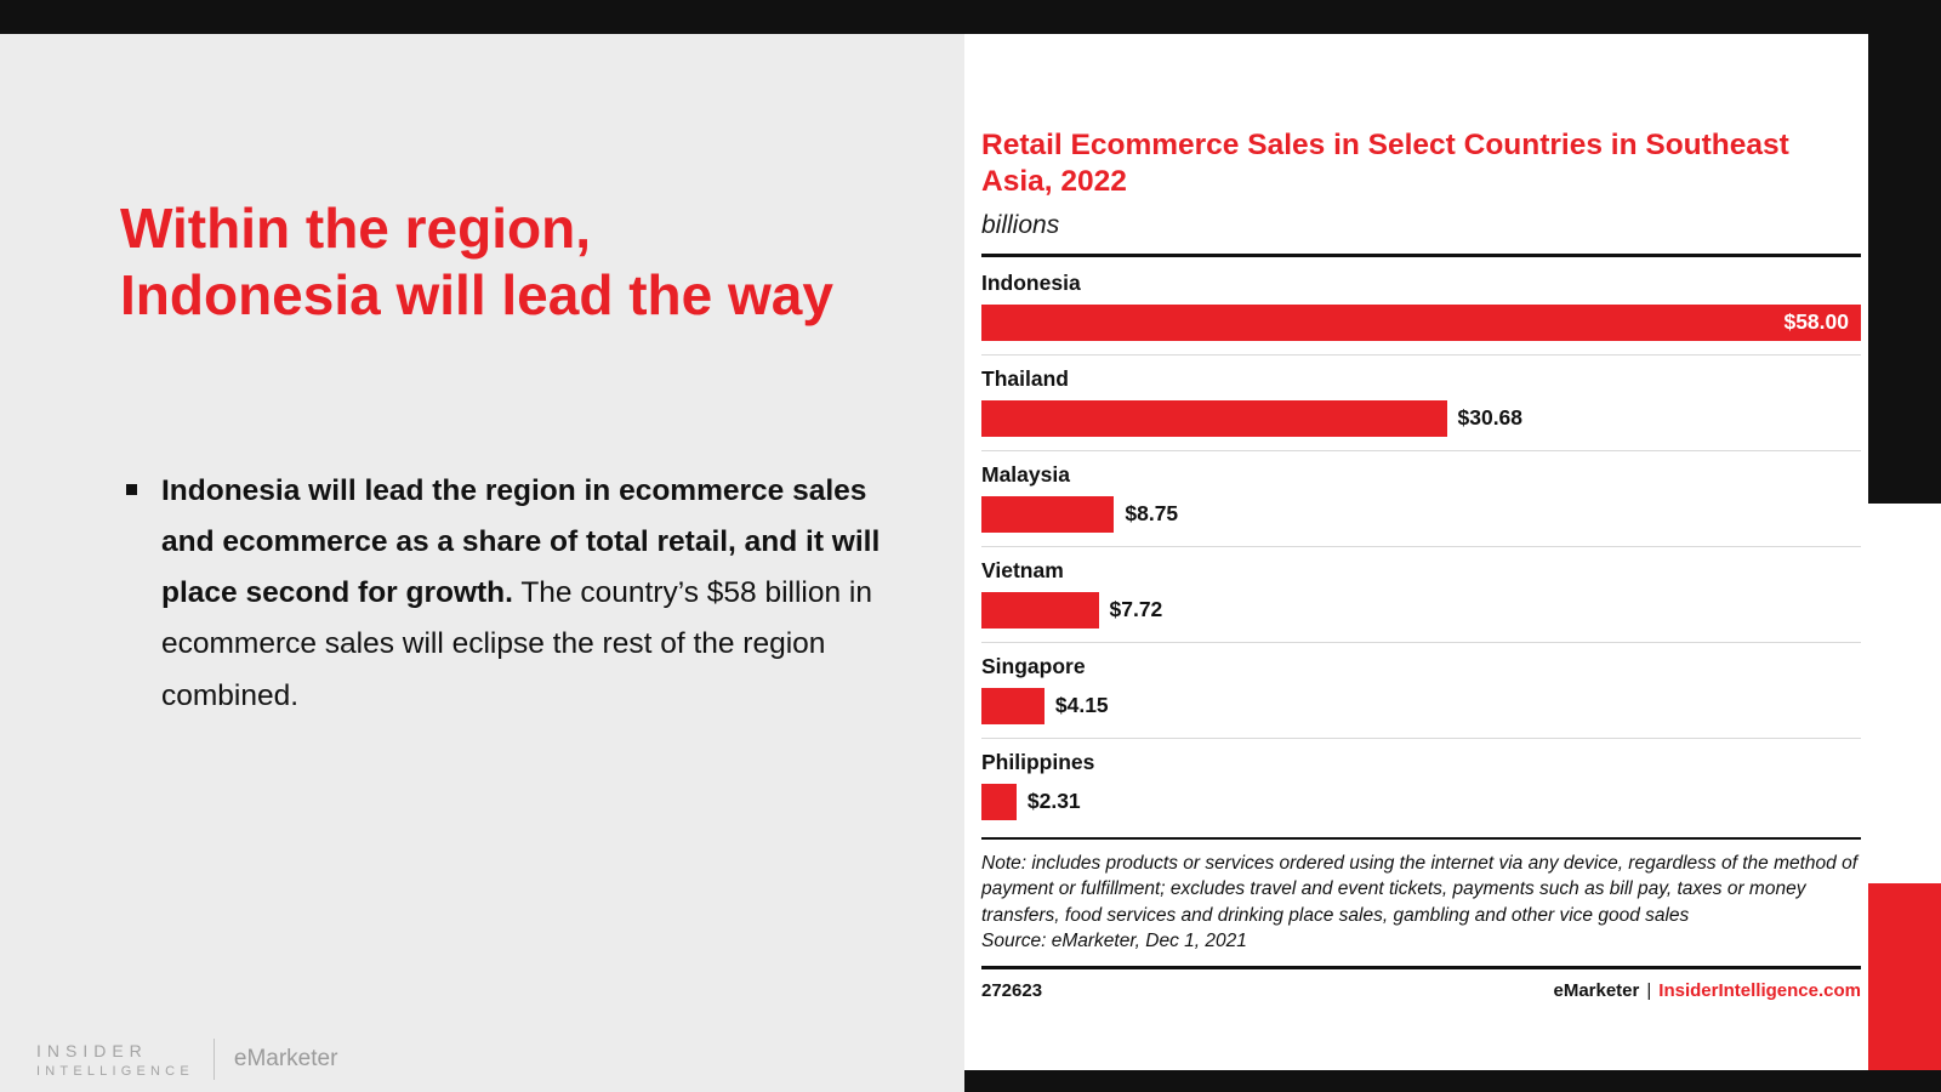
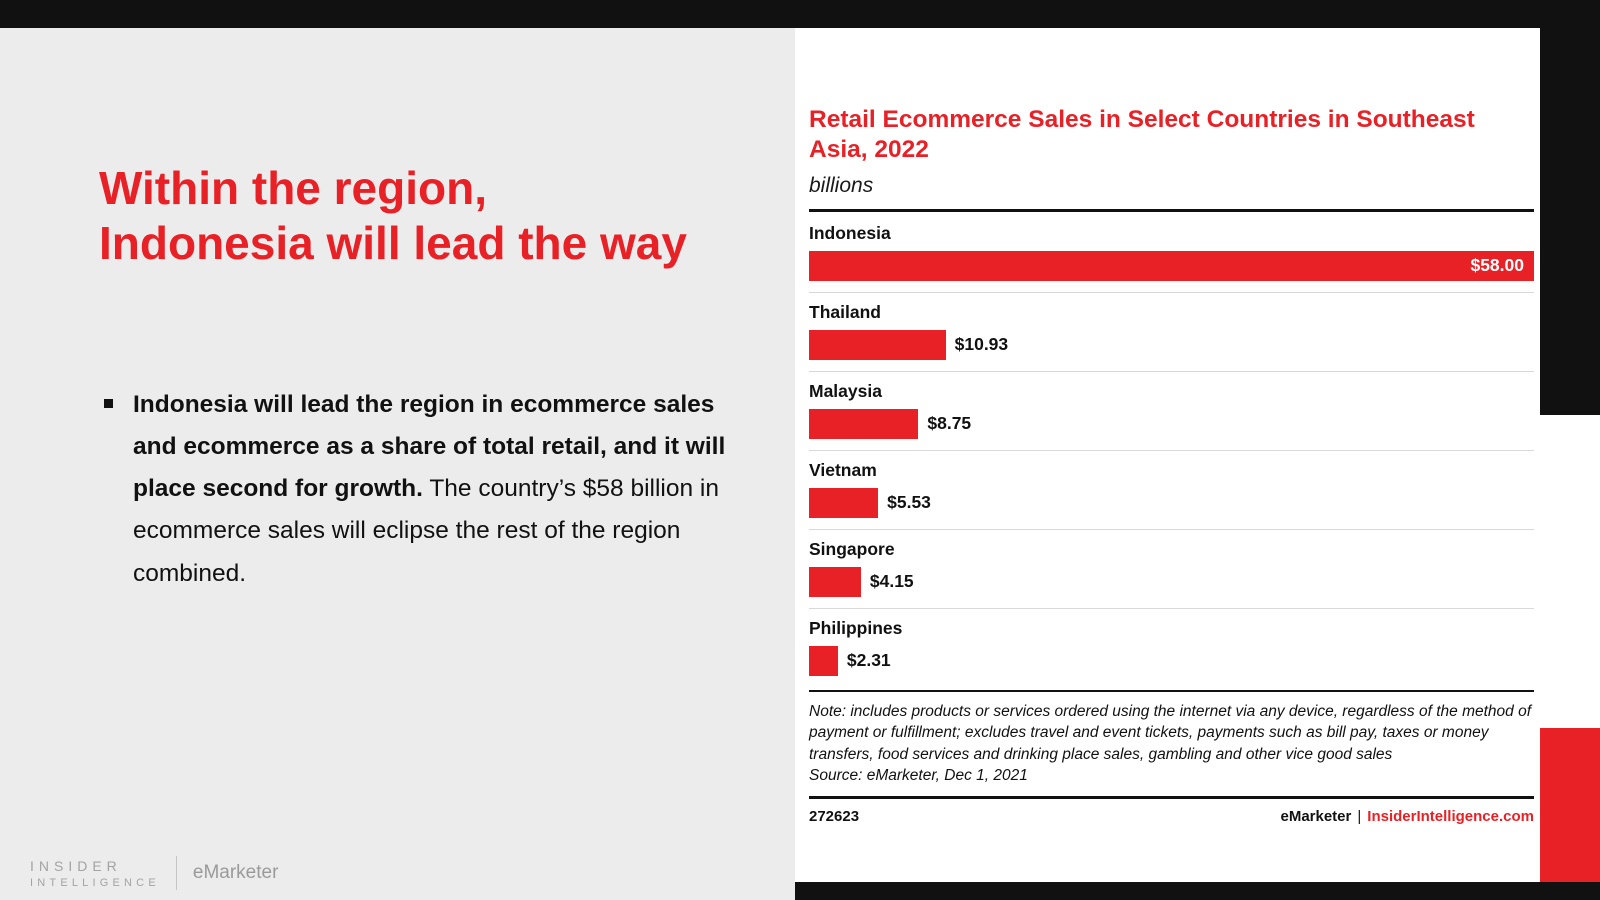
Thailand: $30.68 -> $10.93
Vietnam: $7.72 -> $5.53
